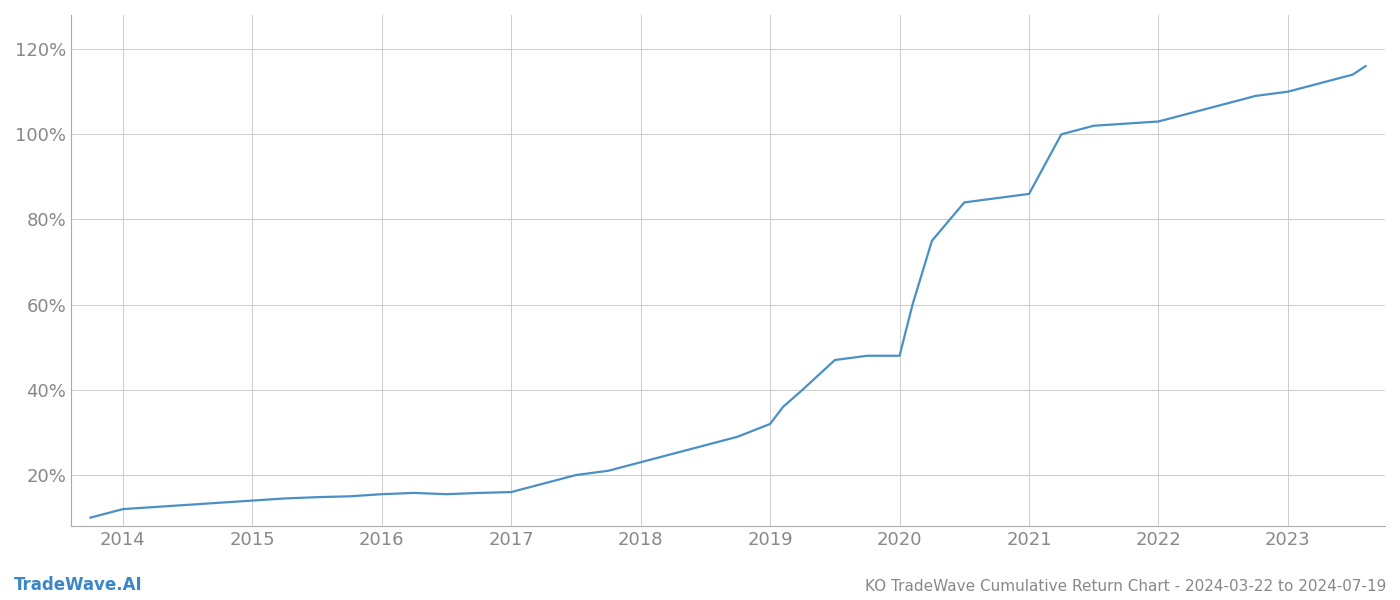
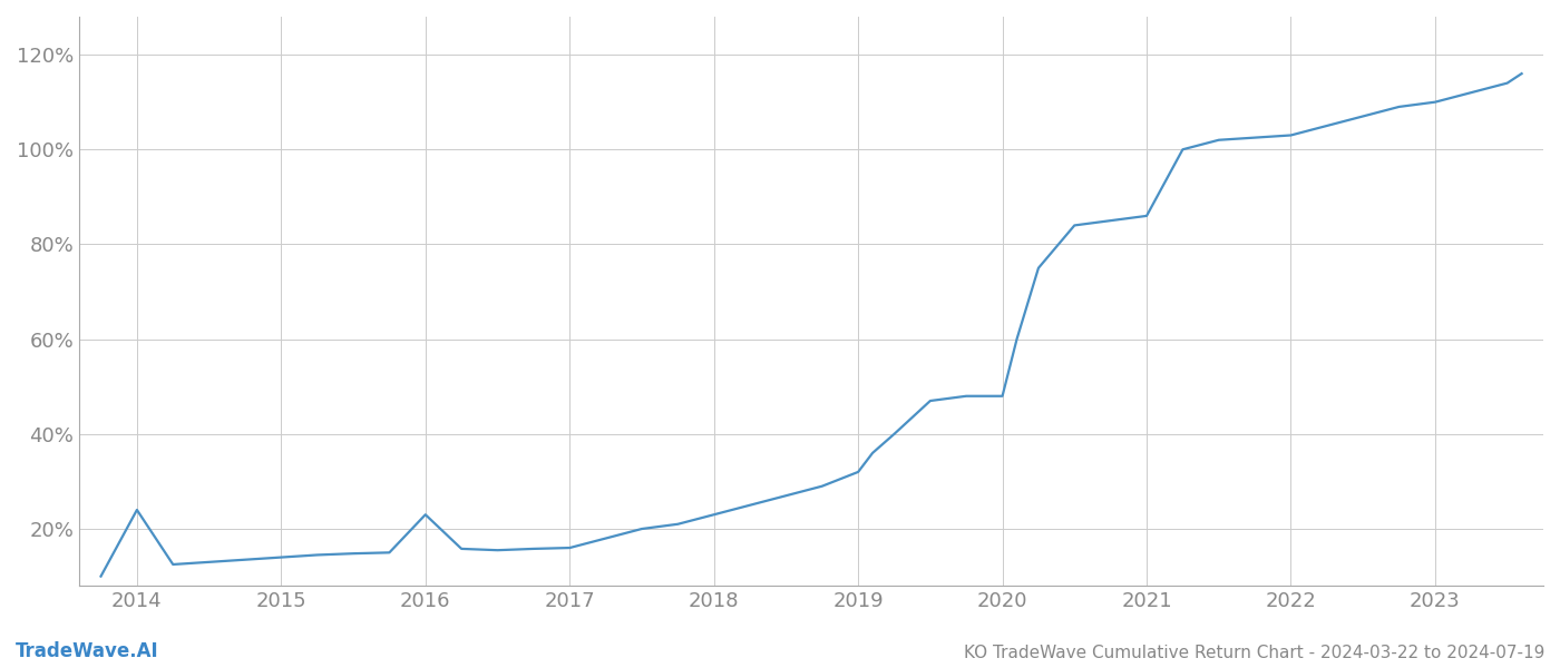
2014: 12.0% -> 24.0%
2016: 15.5% -> 23.0%
